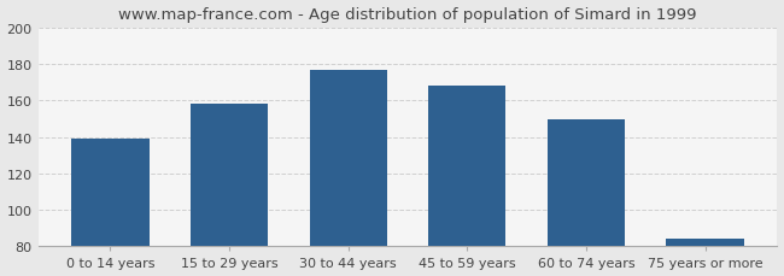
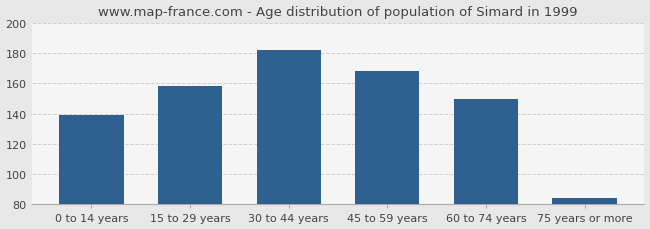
30 to 44 years: 177 -> 182
